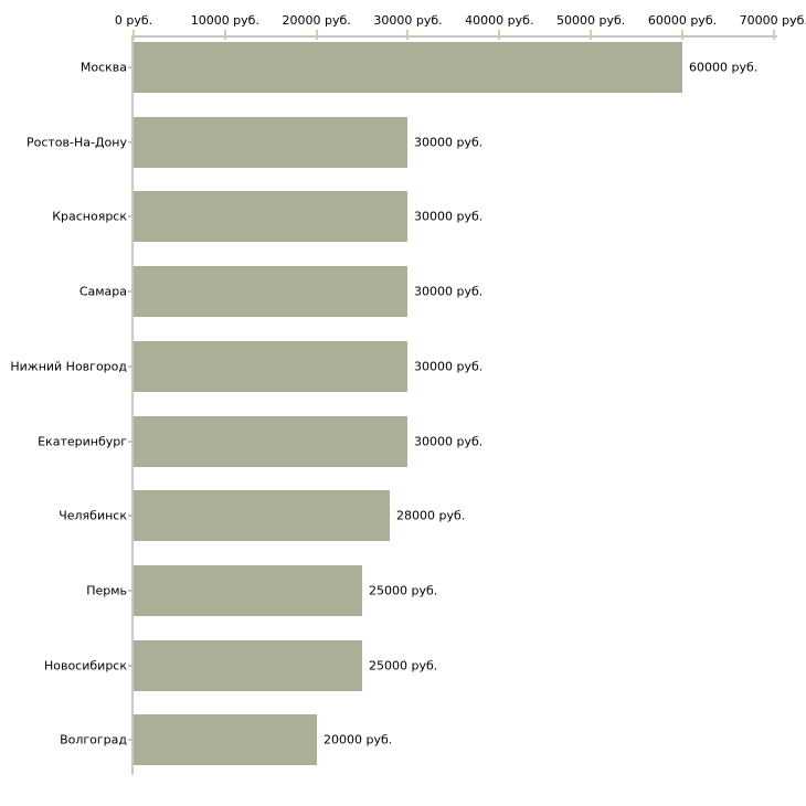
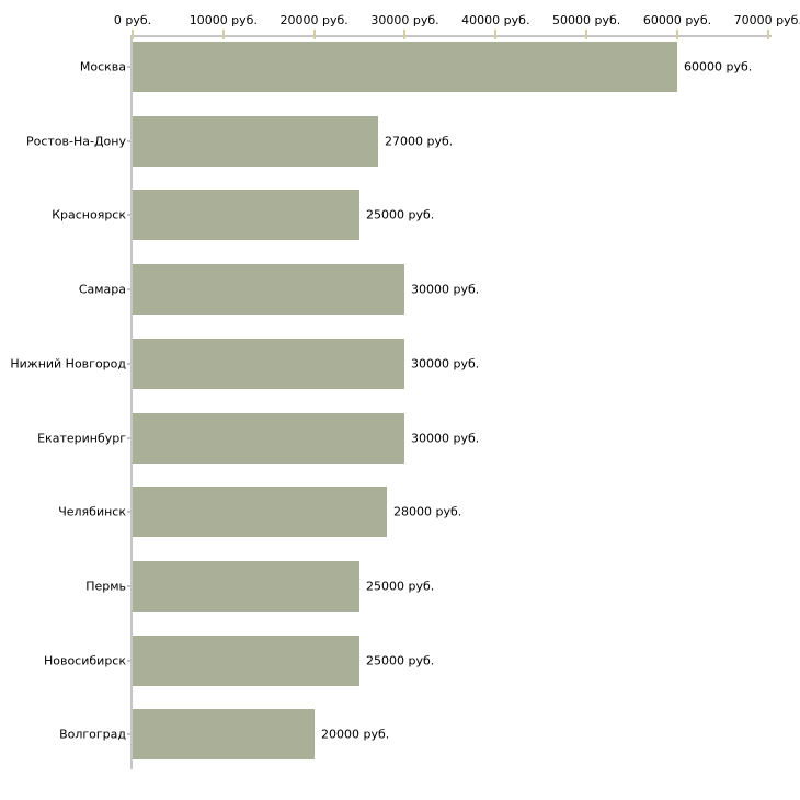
Ростов-На-Дону: 30000 -> 27000
Красноярск: 30000 -> 25000
